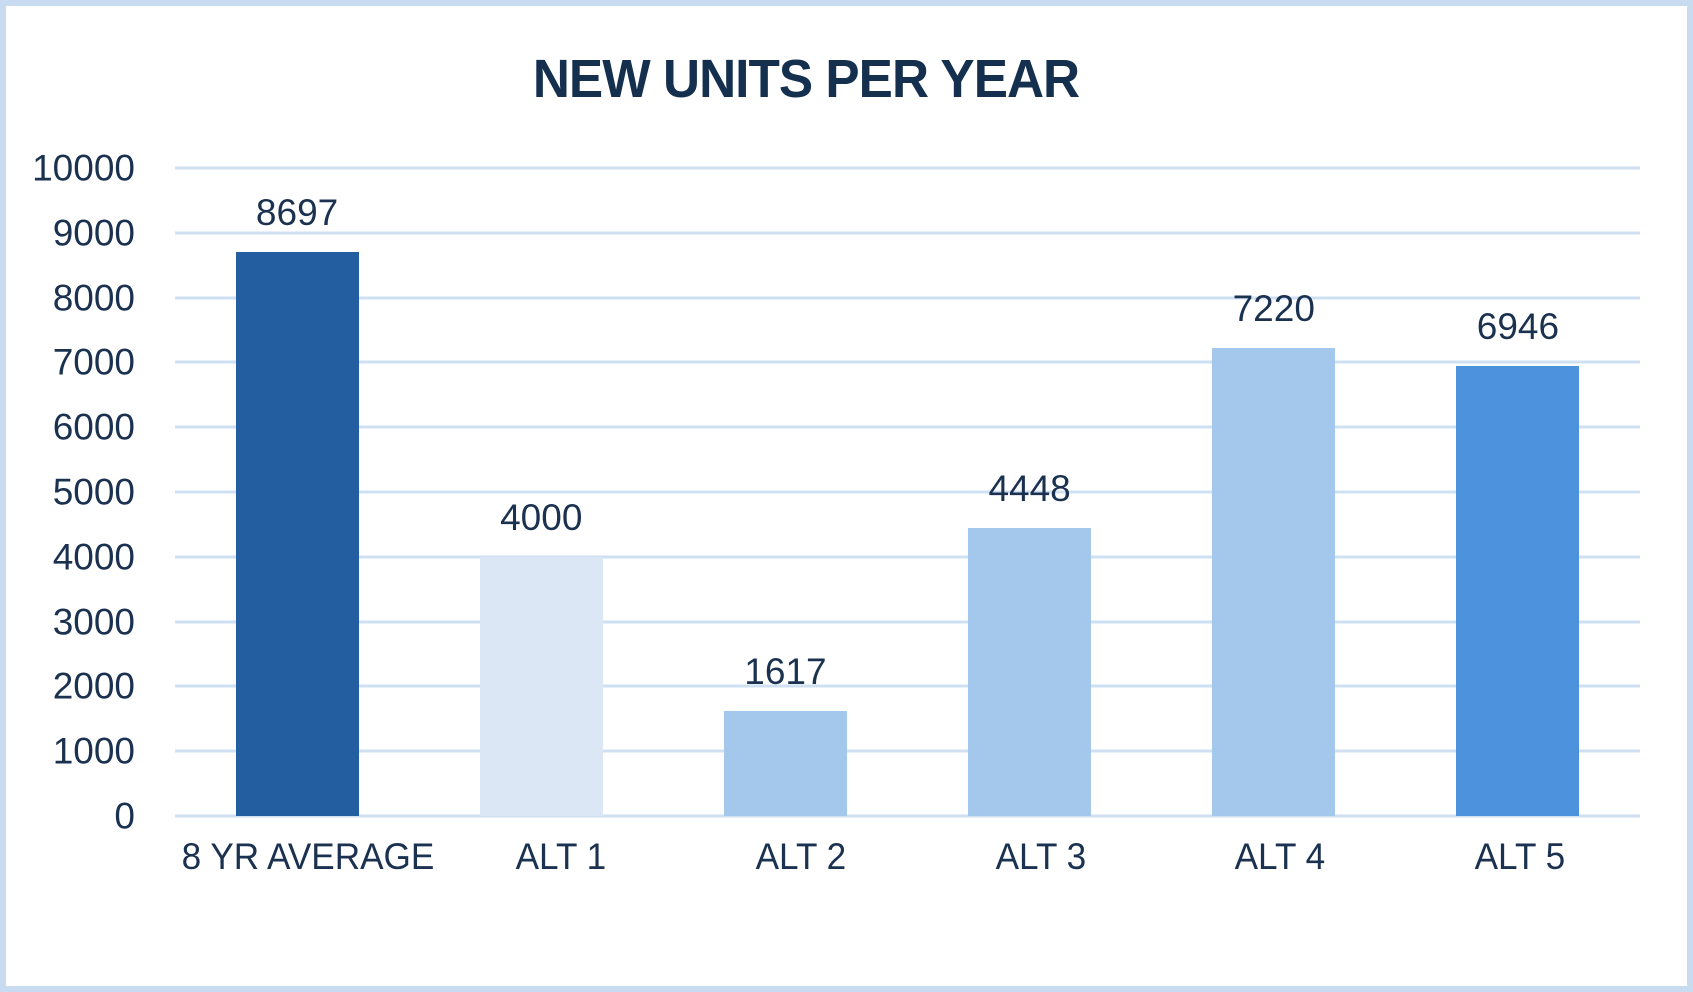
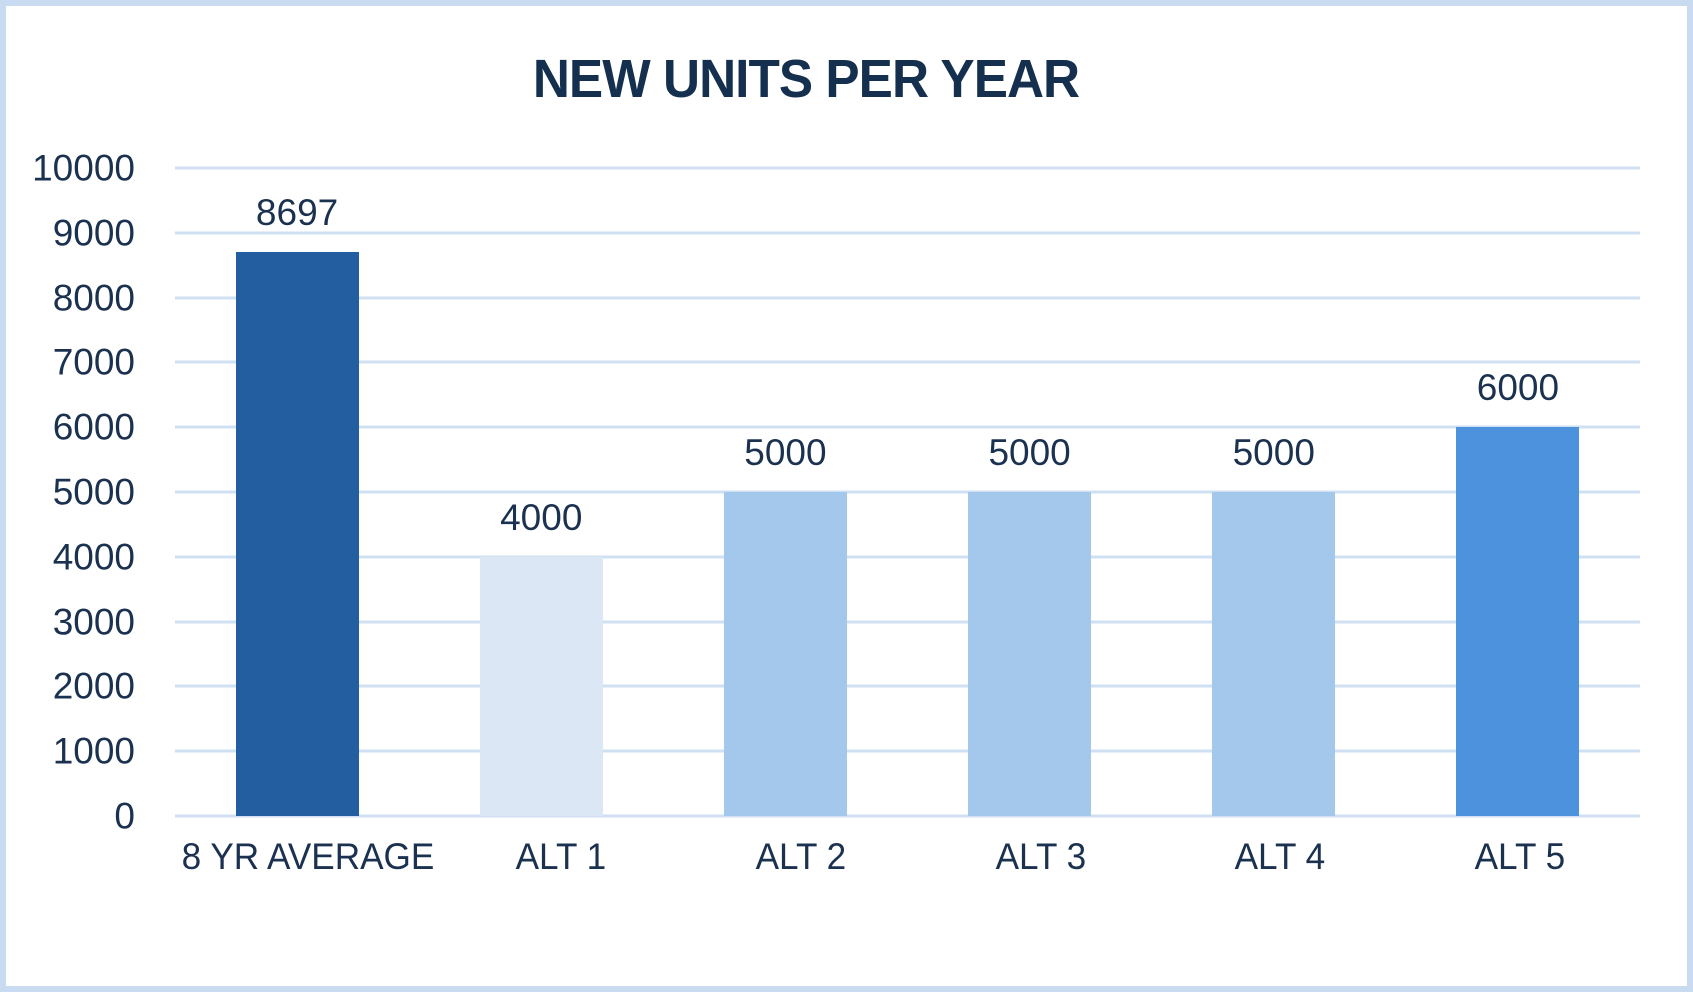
ALT 2: 1617 -> 5000
ALT 3: 4448 -> 5000
ALT 4: 7220 -> 5000
ALT 5: 6946 -> 6000
